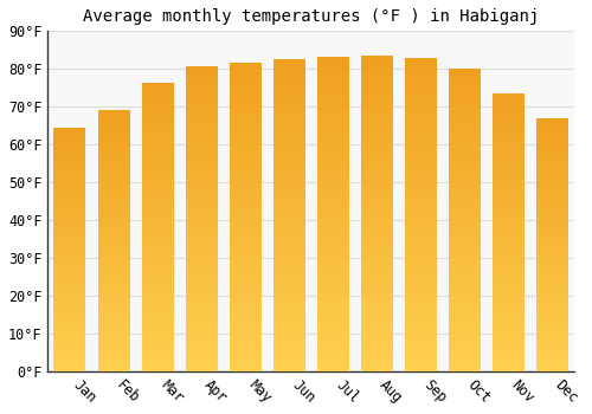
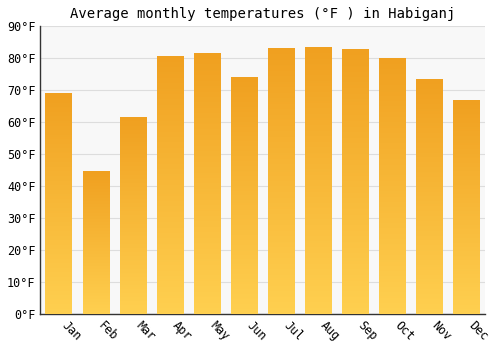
Jan: 64.4°F -> 69.0°F
Feb: 68.9°F -> 44.5°F
Mar: 76.3°F -> 61.5°F
Jun: 82.4°F -> 74.0°F
